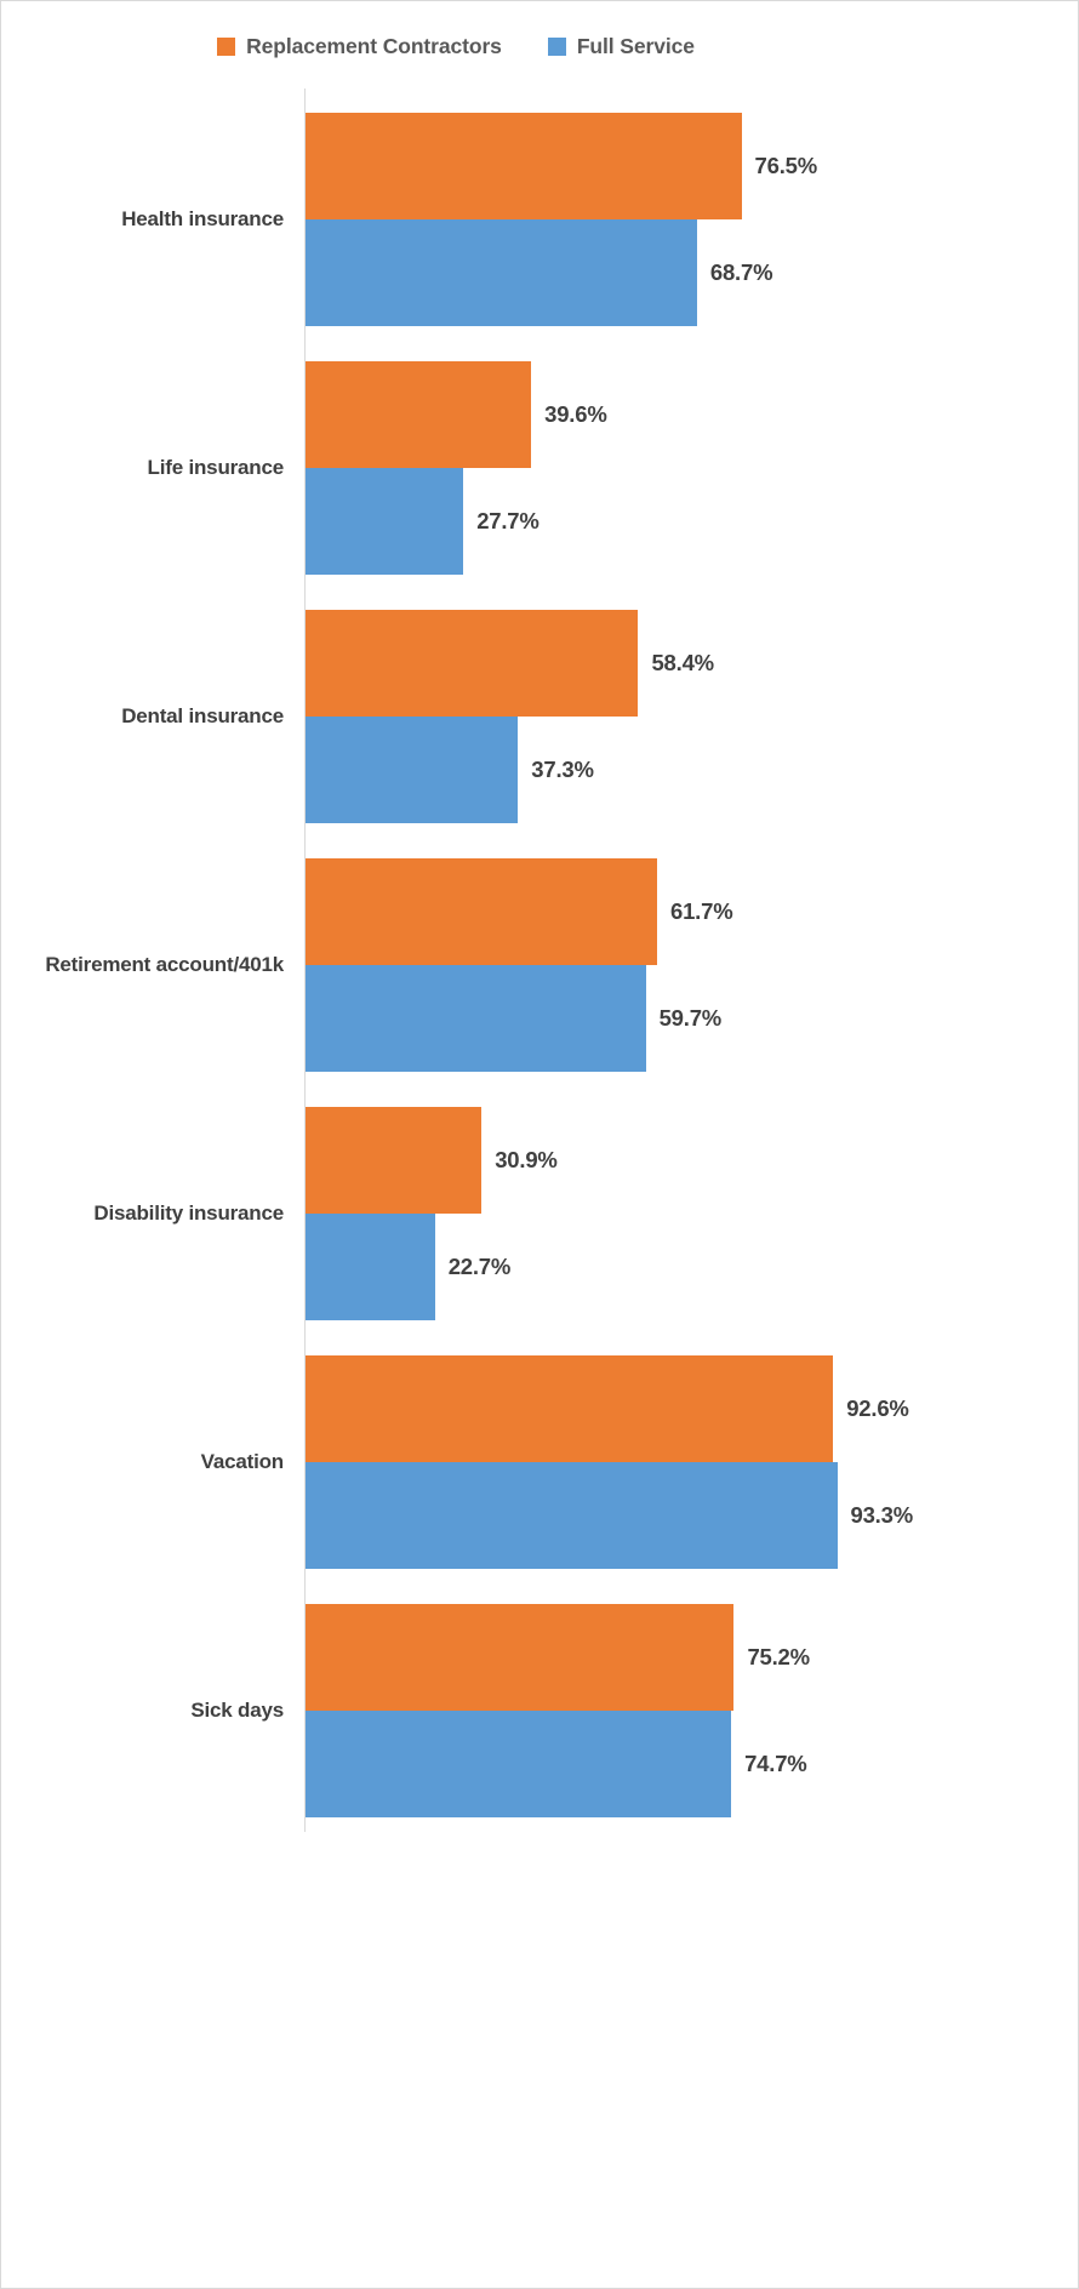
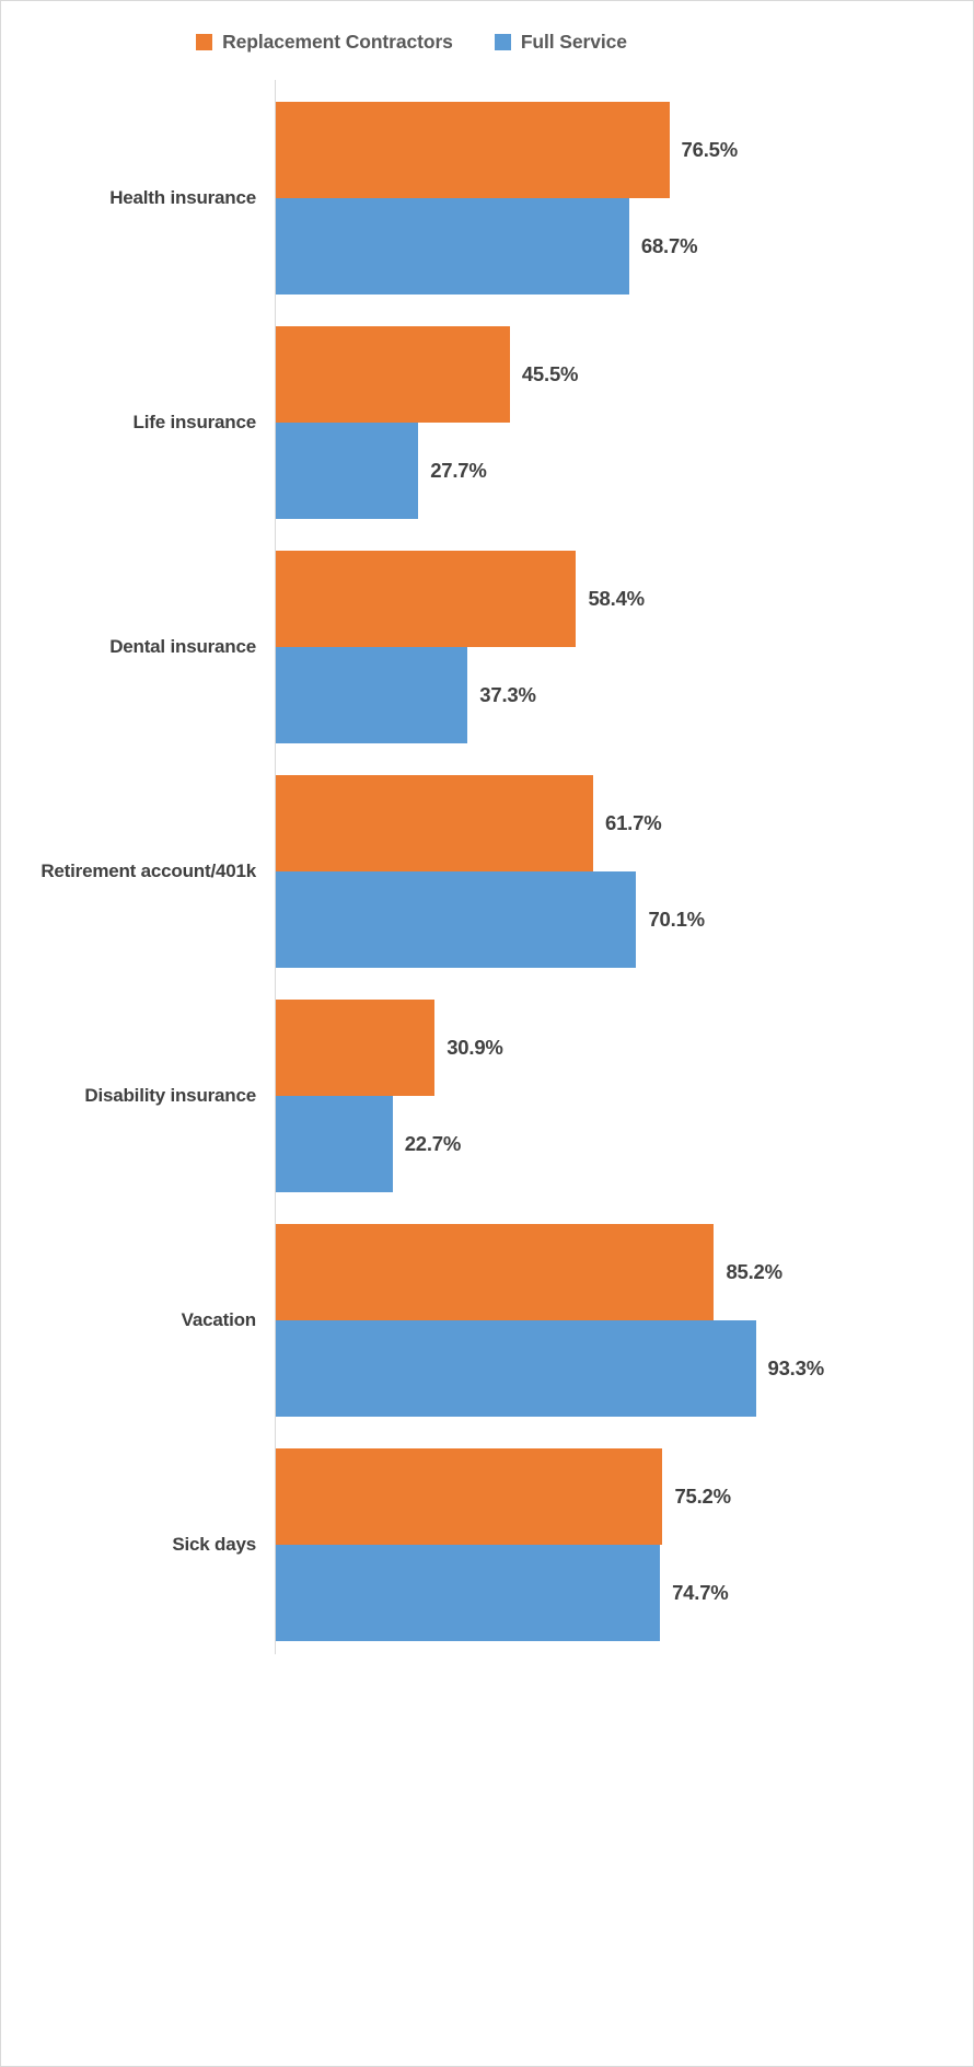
Replacement Contractors/Life insurance: 39.6% -> 45.5%
Full Service/Retirement account/401k: 59.7% -> 70.1%
Replacement Contractors/Vacation: 92.6% -> 85.2%
